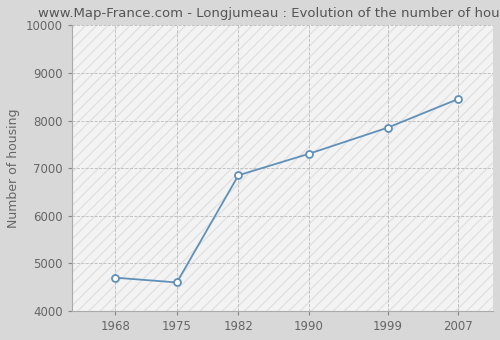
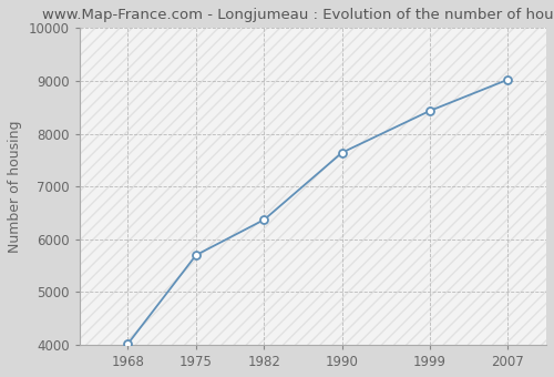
1968: 4700 -> 4020
1975: 4600 -> 5700
1982: 6850 -> 6370
1990: 7300 -> 7640
1999: 7850 -> 8430
2007: 8450 -> 9020
